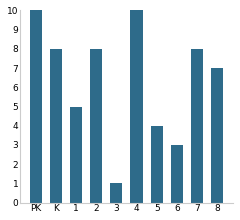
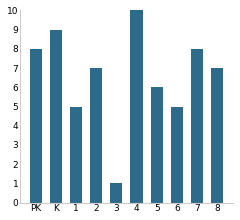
PK: 10 -> 8
K: 8 -> 9
2: 8 -> 7
5: 4 -> 6
6: 3 -> 5
